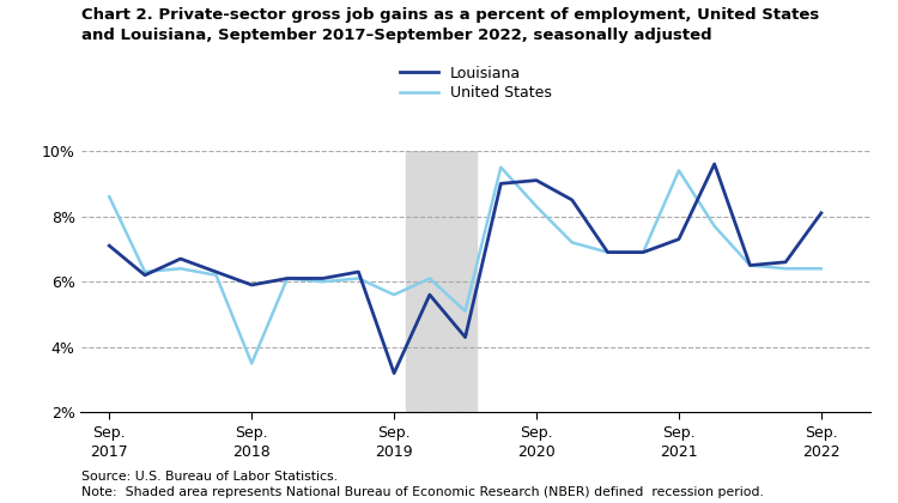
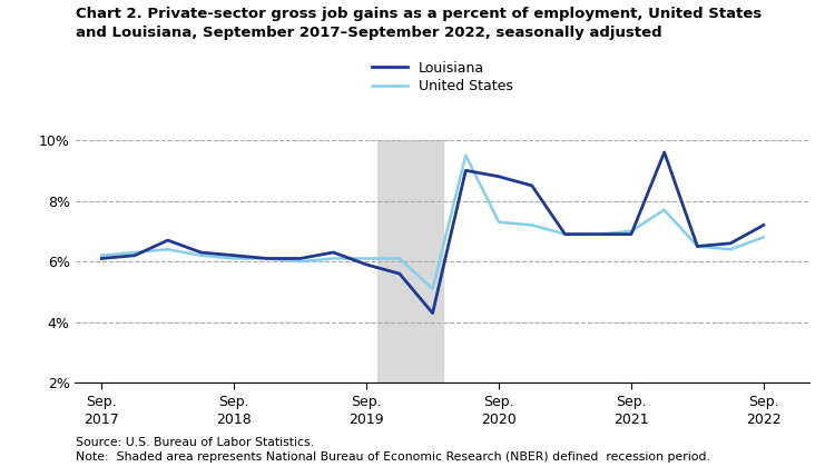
Louisiana/Sep. 2017: 7.1% -> 6.1%
United States/Sep. 2017: 8.6% -> 6.2%
Louisiana/Sep. 2018: 5.9% -> 6.2%
United States/Sep. 2018: 3.5% -> 6.1%
Louisiana/Sep. 2019: 3.2% -> 5.9%
United States/Sep. 2019: 5.6% -> 6.1%
Louisiana/Sep. 2020: 9.1% -> 8.8%
United States/Sep. 2020: 8.3% -> 7.3%
Louisiana/Sep. 2021: 7.3% -> 6.9%
United States/Sep. 2021: 9.4% -> 7.0%
Louisiana/Sep. 2022: 8.1% -> 7.2%
United States/Sep. 2022: 6.4% -> 6.8%
